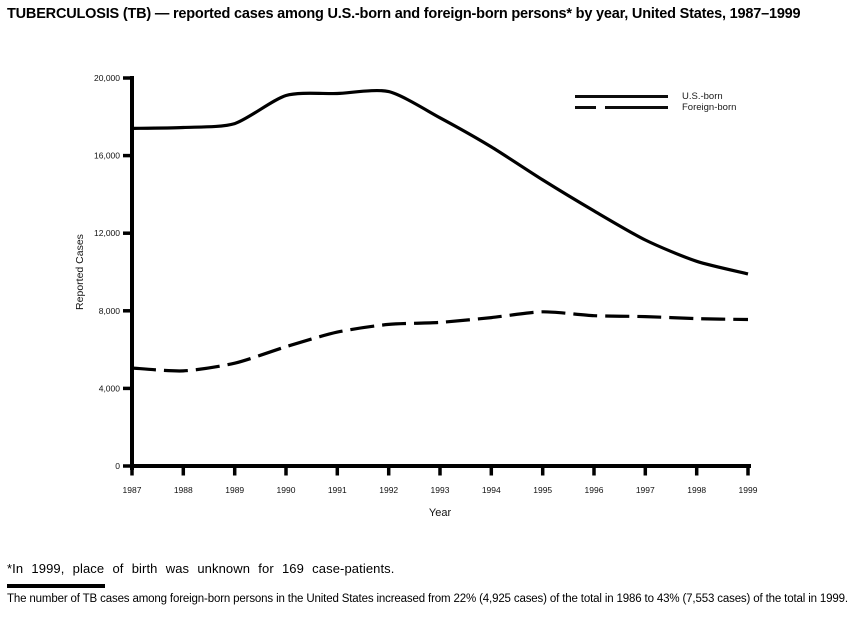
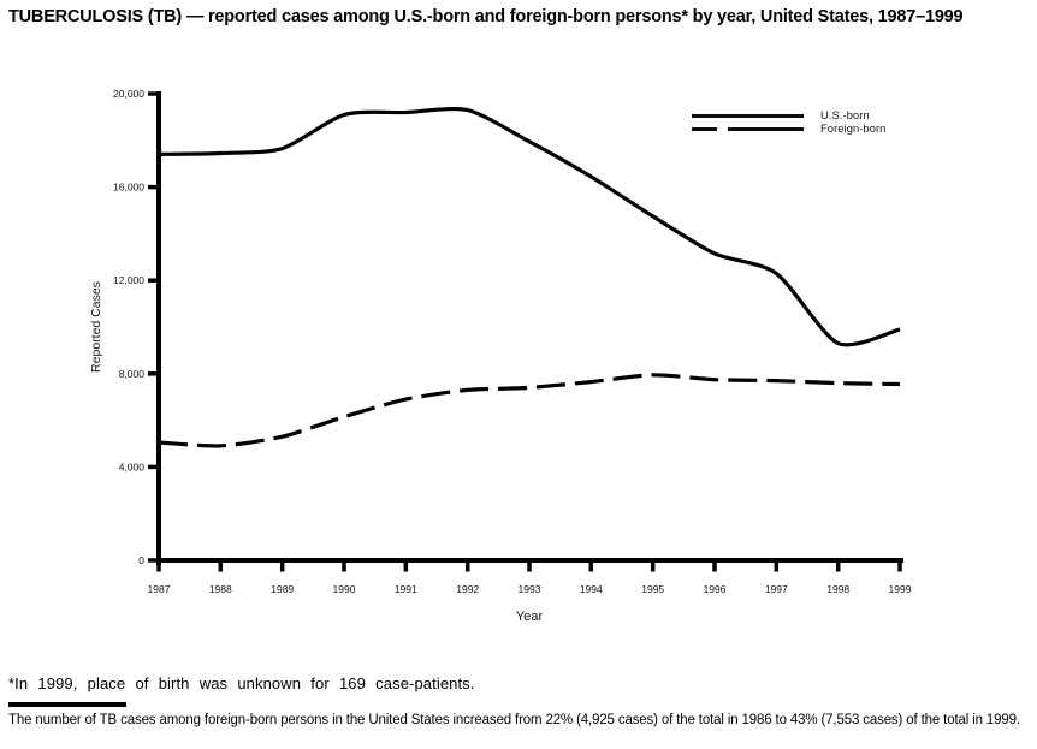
U.S.-born/1997: 11600 -> 12300
U.S.-born/1998: 10600 -> 9300
